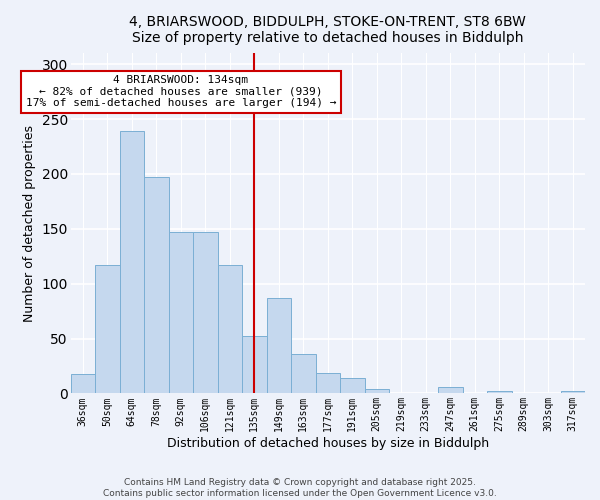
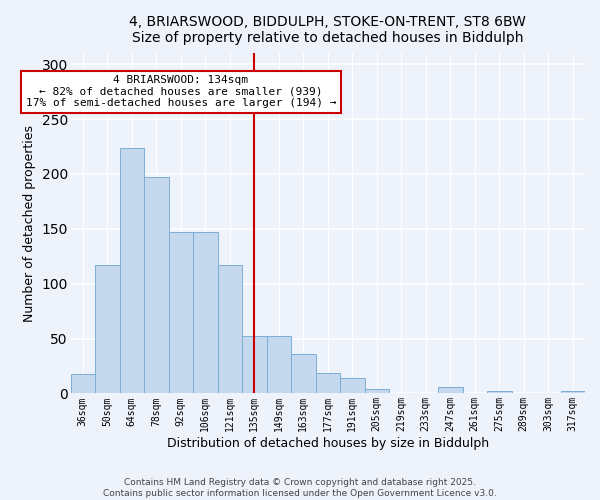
64sqm: 239 -> 224
149sqm: 87 -> 52
